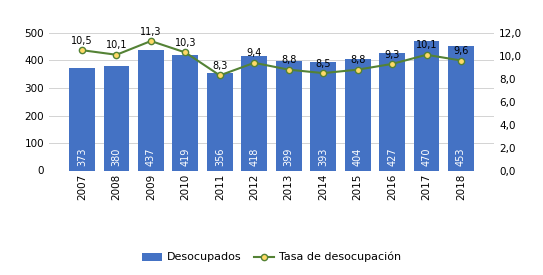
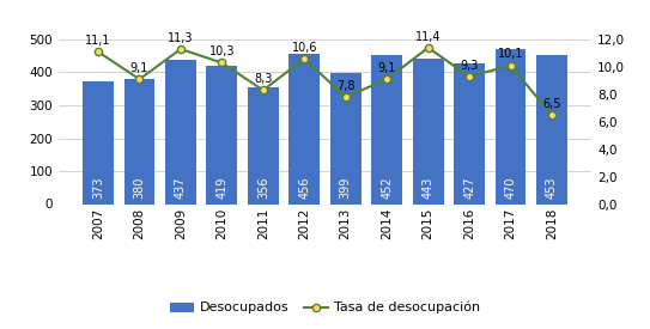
Tasa de desocupación/2007: 10,5 -> 11,1
Tasa de desocupación/2008: 10,1 -> 9,1
Desocupados/2012: 418 -> 456
Tasa de desocupación/2012: 9,4 -> 10,6
Tasa de desocupación/2013: 8,8 -> 7,8
Desocupados/2014: 393 -> 452
Tasa de desocupación/2014: 8,5 -> 9,1
Desocupados/2015: 404 -> 443
Tasa de desocupación/2015: 8,8 -> 11,4
Tasa de desocupación/2018: 9,6 -> 6,5
